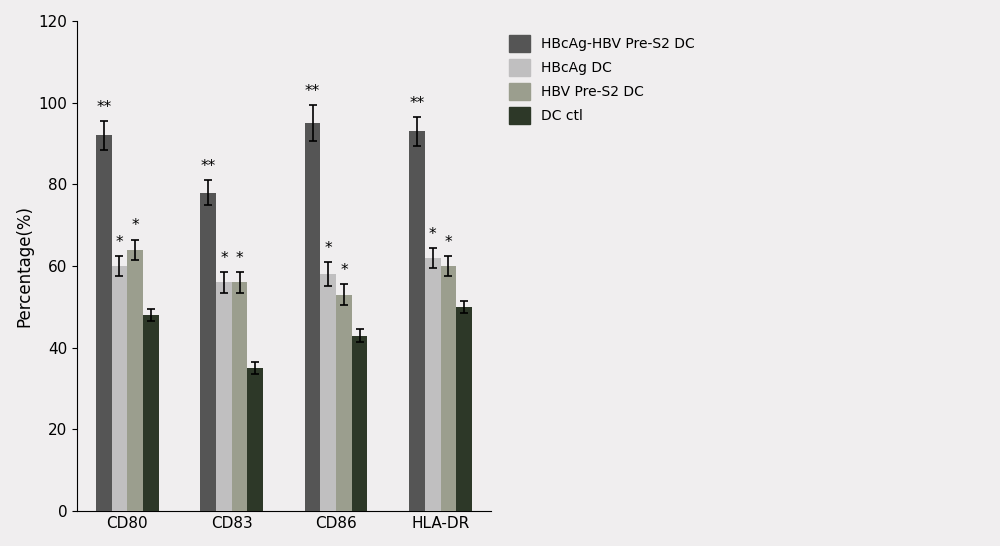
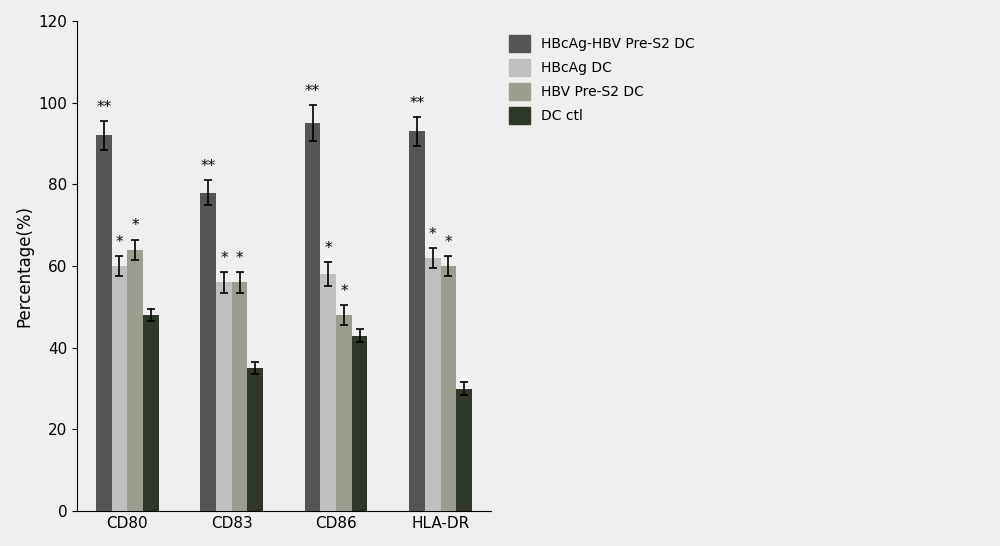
HBV Pre-S2 DC/CD86: 53 -> 48
DC ctl/HLA-DR: 50 -> 30
